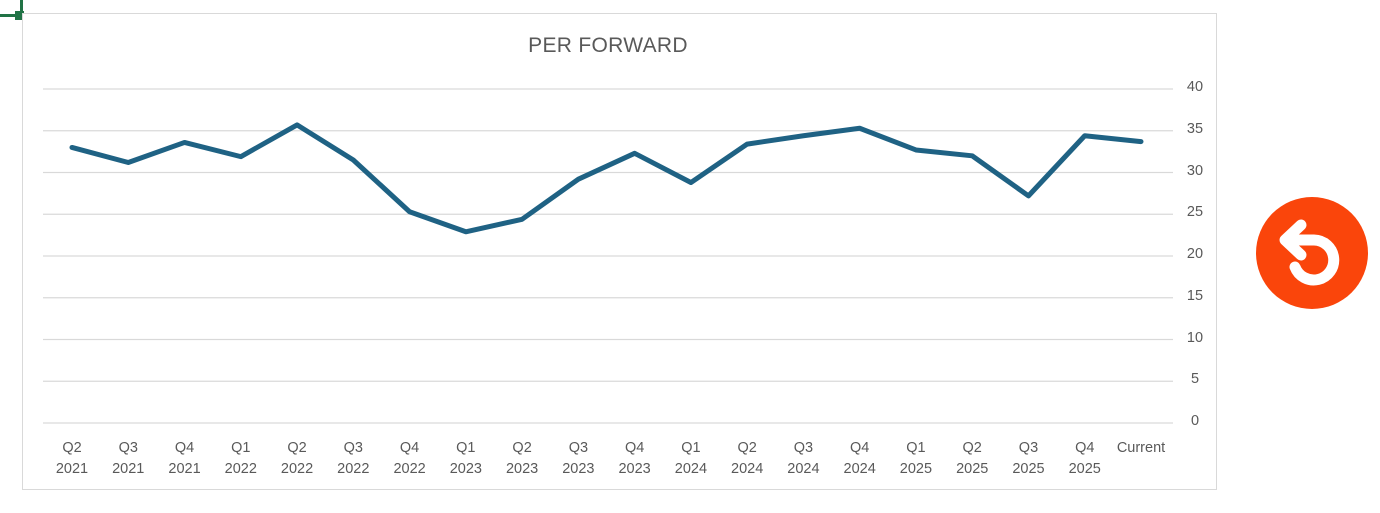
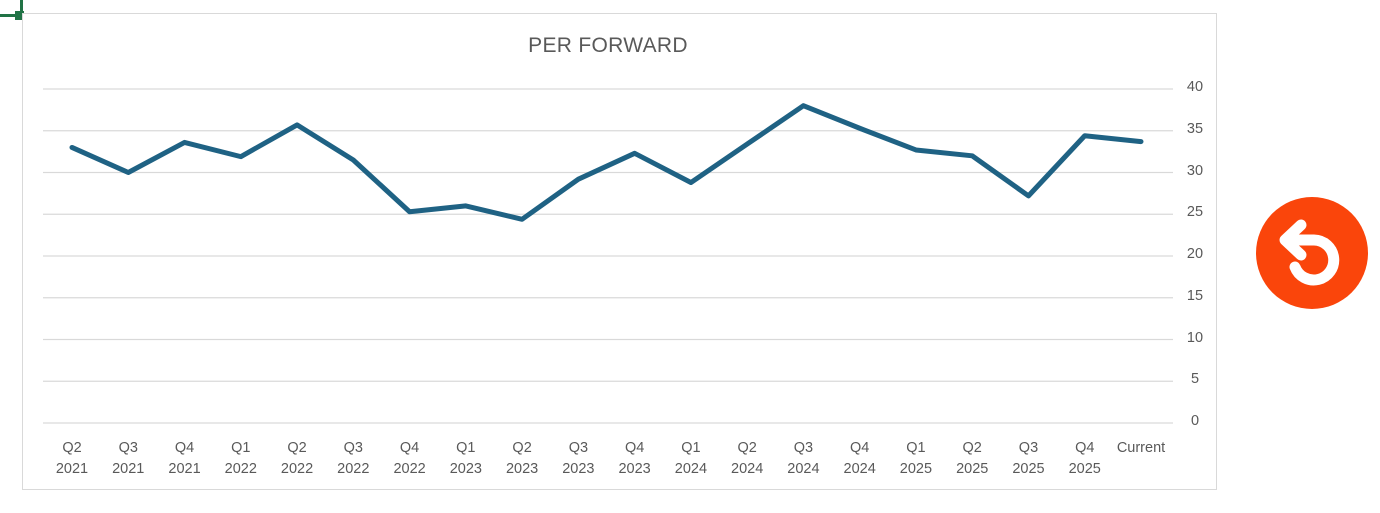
Q3 2021: 31 -> 30
Q1 2023: 23 -> 26
Q3 2024: 34 -> 38
